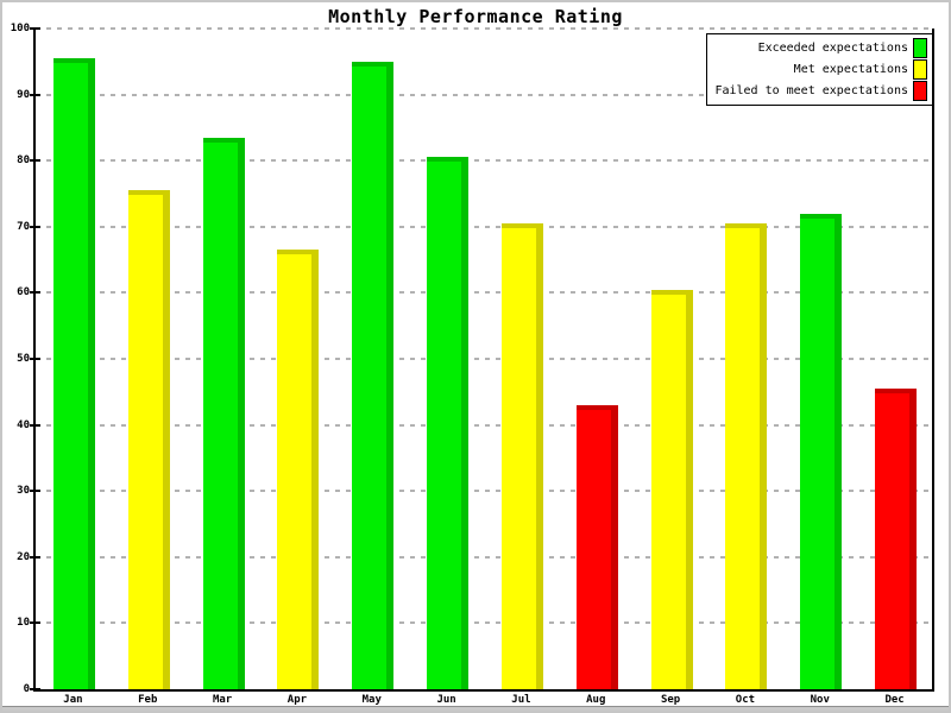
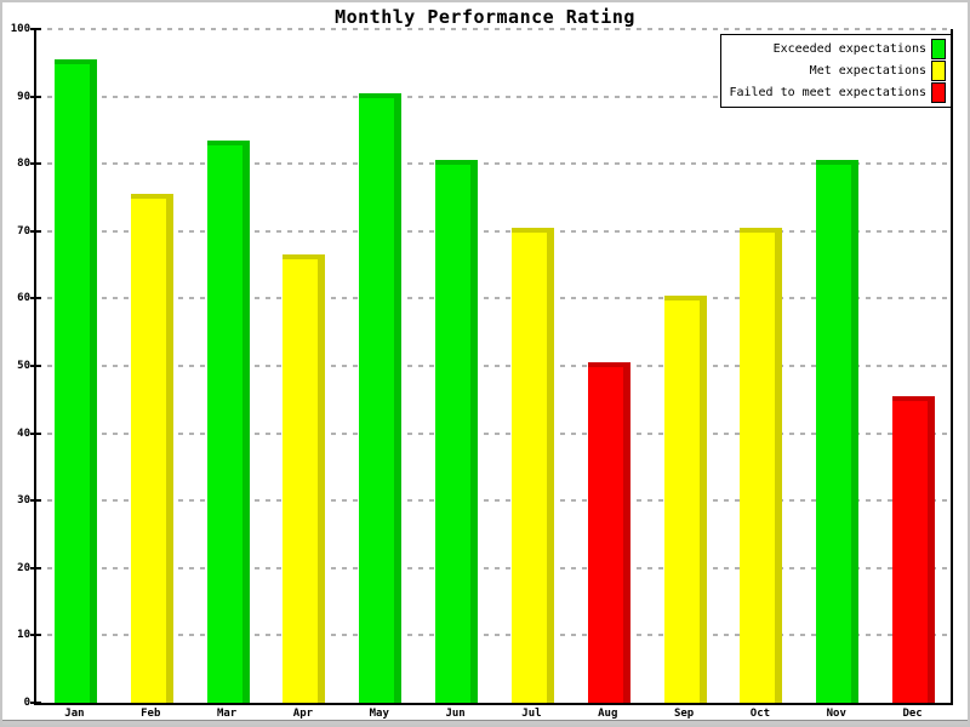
May: 95 -> 90
Aug: 43 -> 50
Nov: 72 -> 80
